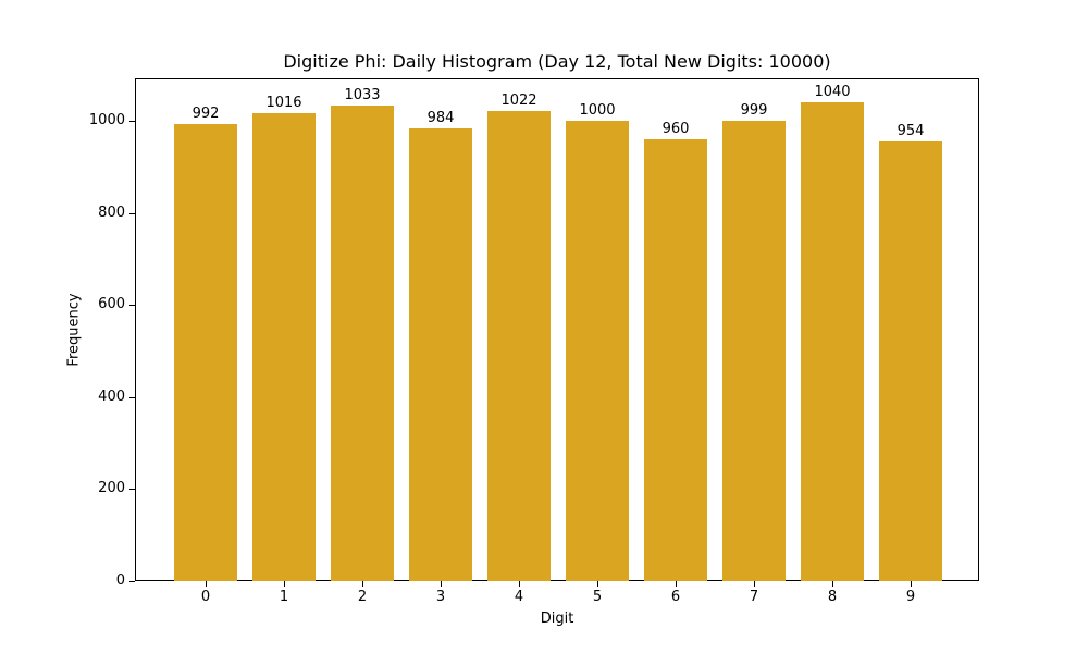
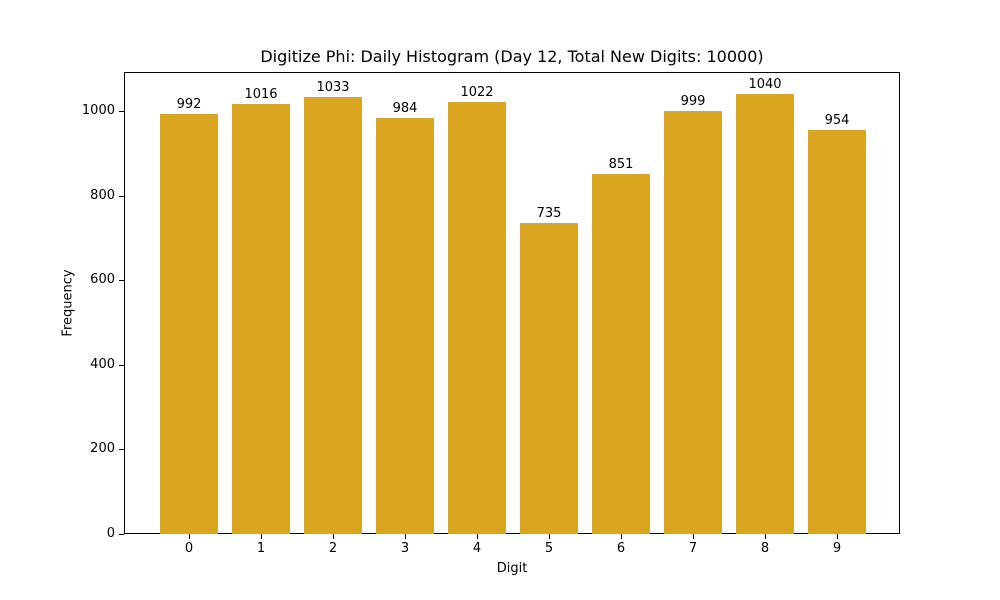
5: 1000 -> 735
6: 960 -> 851
